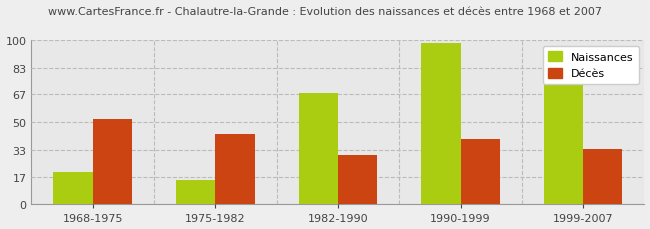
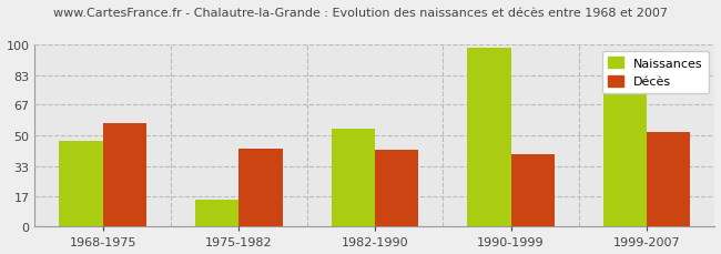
Naissances/1968-1975: 20 -> 47
Décès/1968-1975: 52 -> 57
Naissances/1982-1990: 68 -> 54
Décès/1982-1990: 30 -> 42
Décès/1999-2007: 34 -> 52
